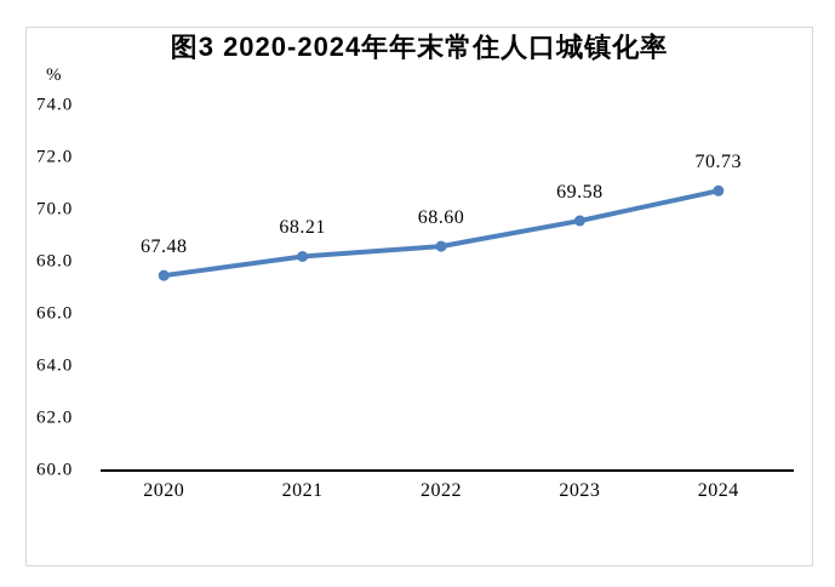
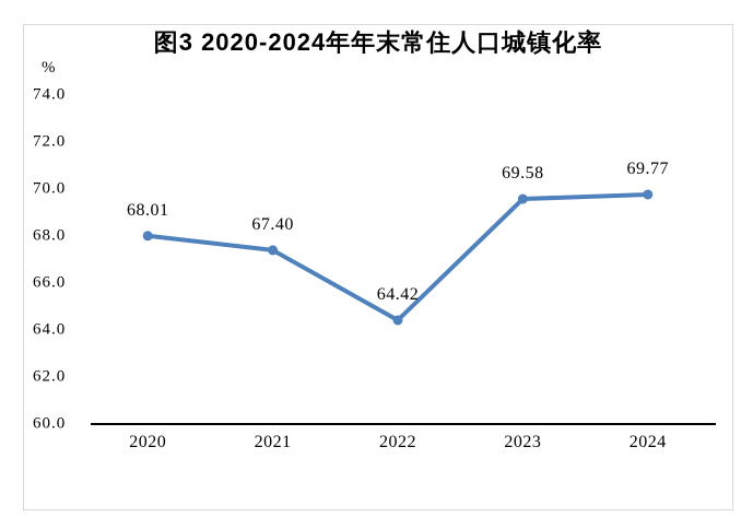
2020: 67.48 -> 68.01
2021: 68.21 -> 67.40
2022: 68.60 -> 64.42
2024: 70.73 -> 69.77
